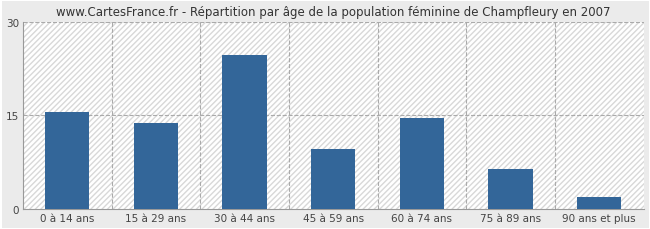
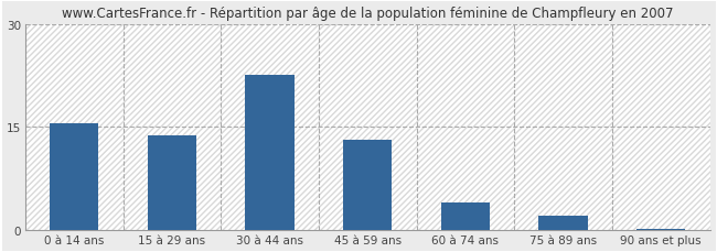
30 à 44 ans: 24.6 -> 22.5
45 à 59 ans: 9.6 -> 13.1
60 à 74 ans: 14.6 -> 4.0
75 à 89 ans: 6.4 -> 2.2
90 ans et plus: 2.0 -> 0.1
